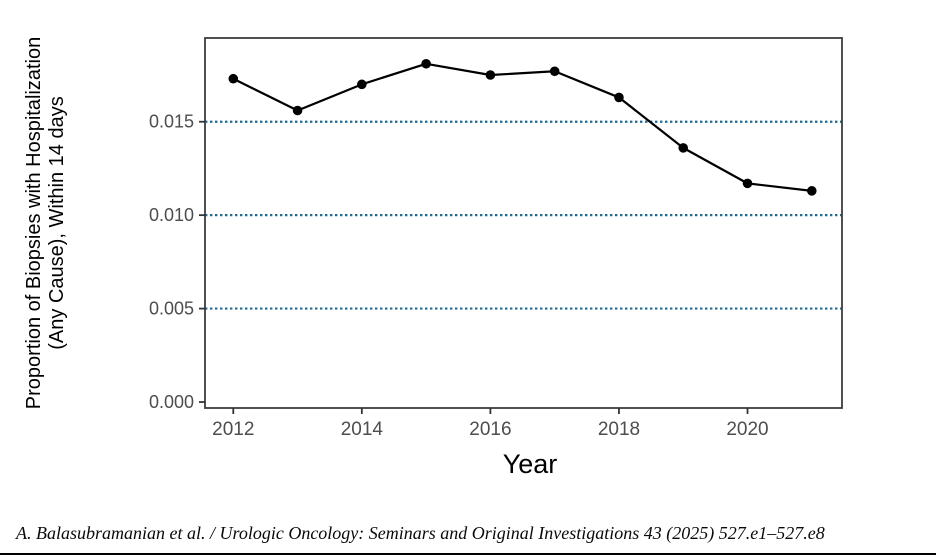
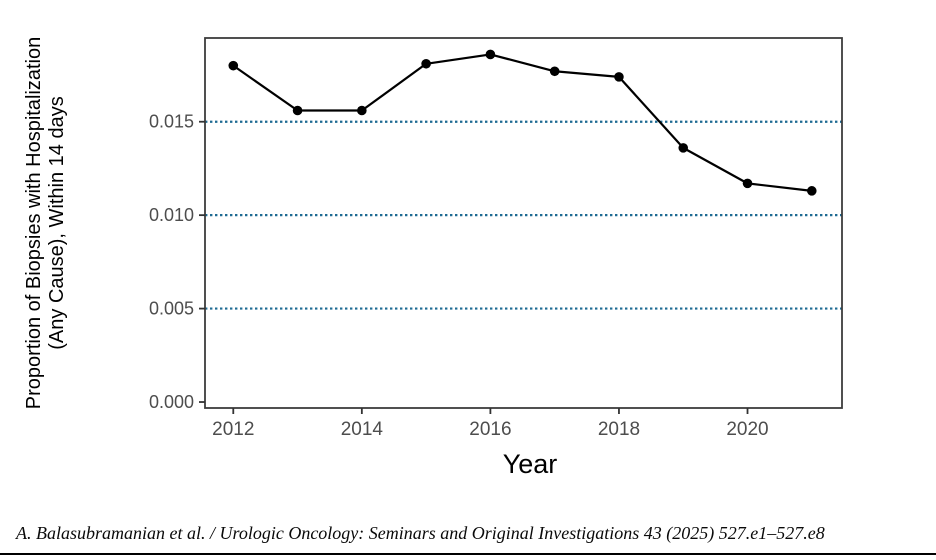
2012: 0.0173 -> 0.0180
2014: 0.0170 -> 0.0156
2016: 0.0175 -> 0.0186
2018: 0.0163 -> 0.0174
